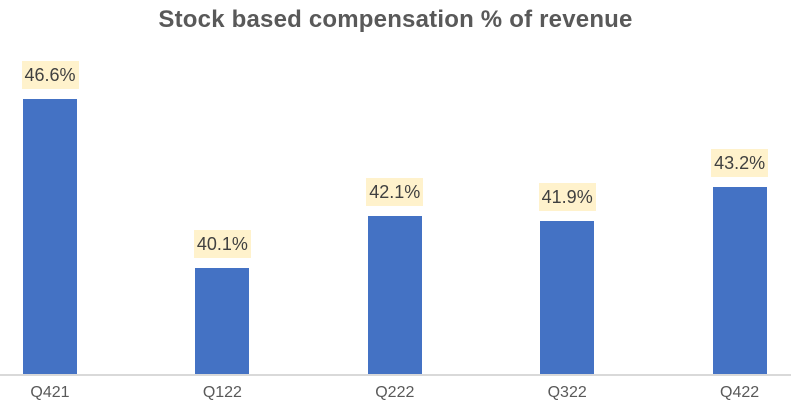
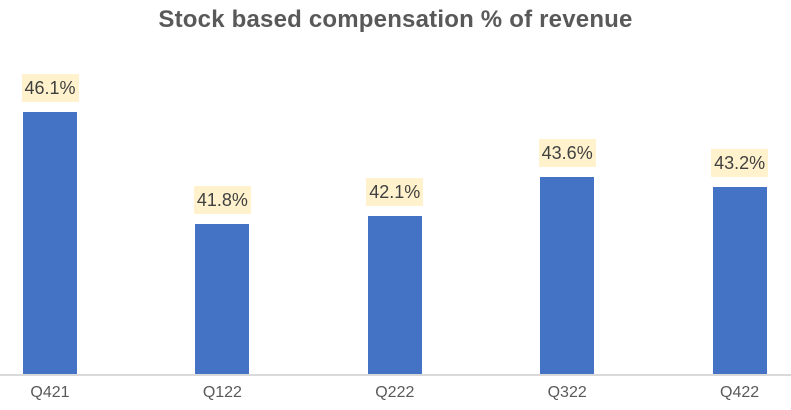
Q421: 46.6% -> 46.1%
Q122: 40.1% -> 41.8%
Q322: 41.9% -> 43.6%
